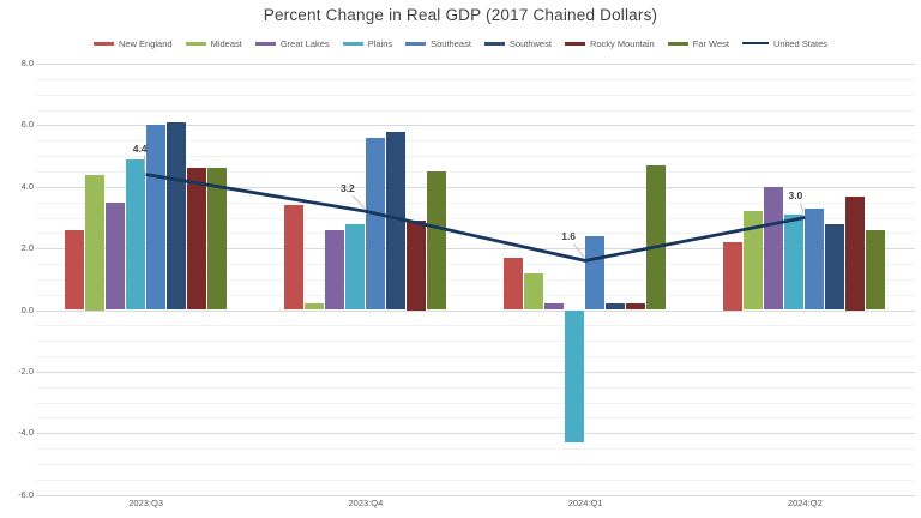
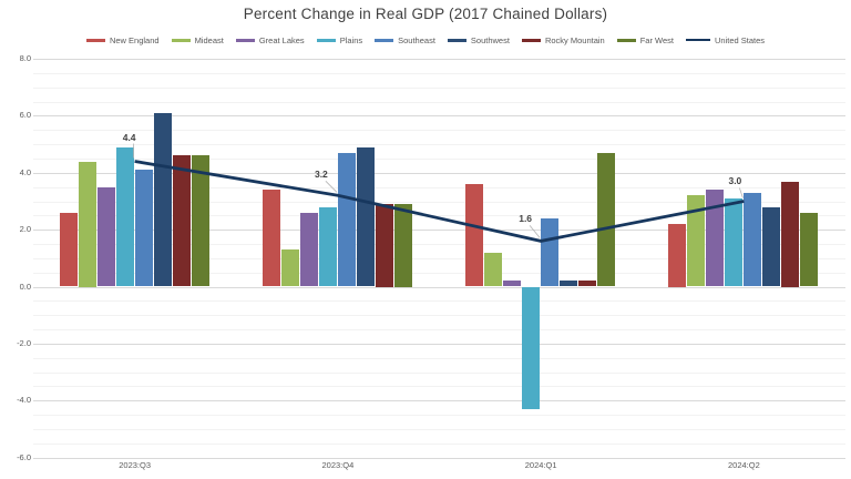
Southeast/2023:Q3: 6.0 -> 4.1
Mideast/2023:Q4: 0.2 -> 1.3
Southeast/2023:Q4: 5.6 -> 4.7
Southwest/2023:Q4: 5.8 -> 4.9
Far West/2023:Q4: 4.5 -> 2.9
New England/2024:Q1: 1.7 -> 3.6
Great Lakes/2024:Q2: 4.0 -> 3.4
